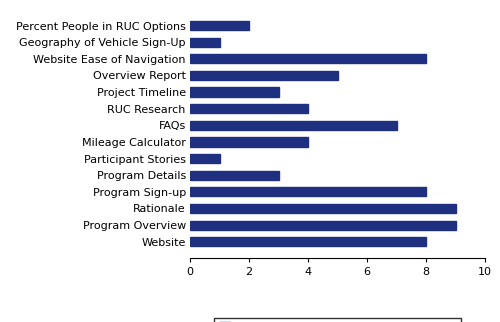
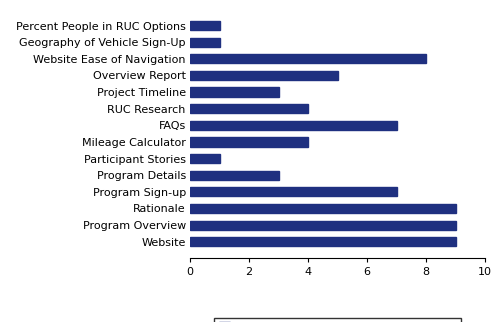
Percent People in RUC Options: 2 -> 1
Program Sign-up: 8 -> 7
Website: 8 -> 9
